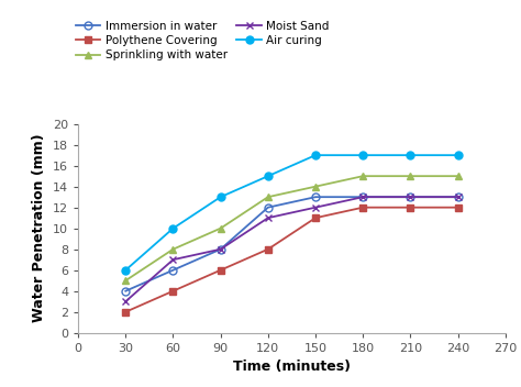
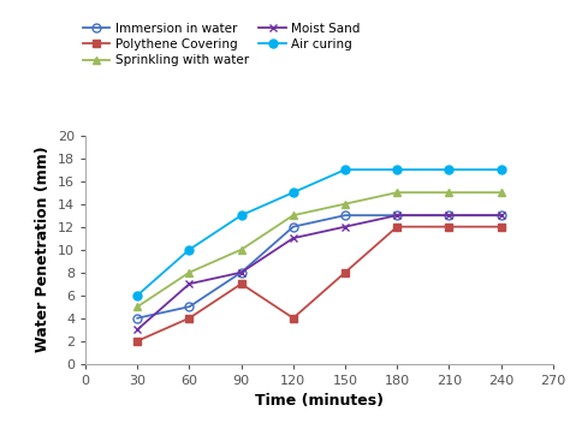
Immersion in water/60: 6 -> 5
Polythene Covering/90: 6 -> 7
Polythene Covering/120: 8 -> 4
Polythene Covering/150: 11 -> 8
